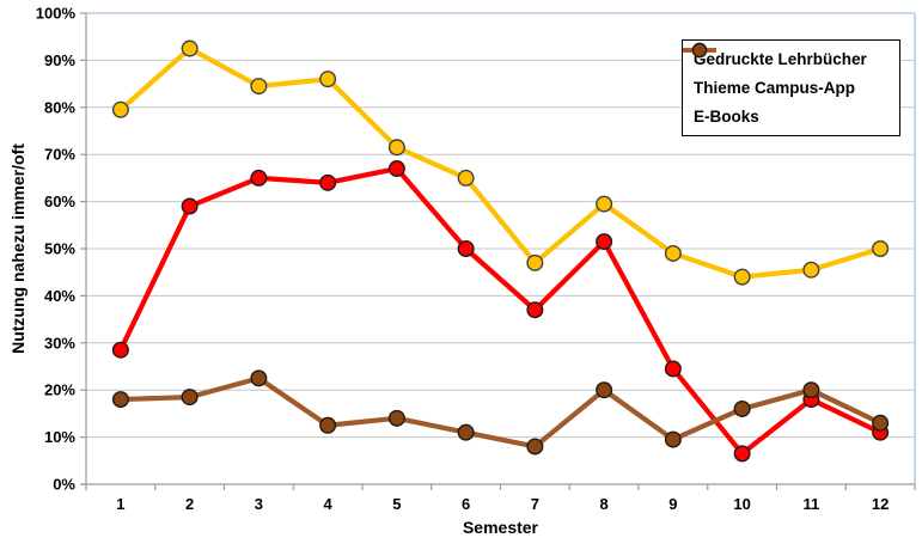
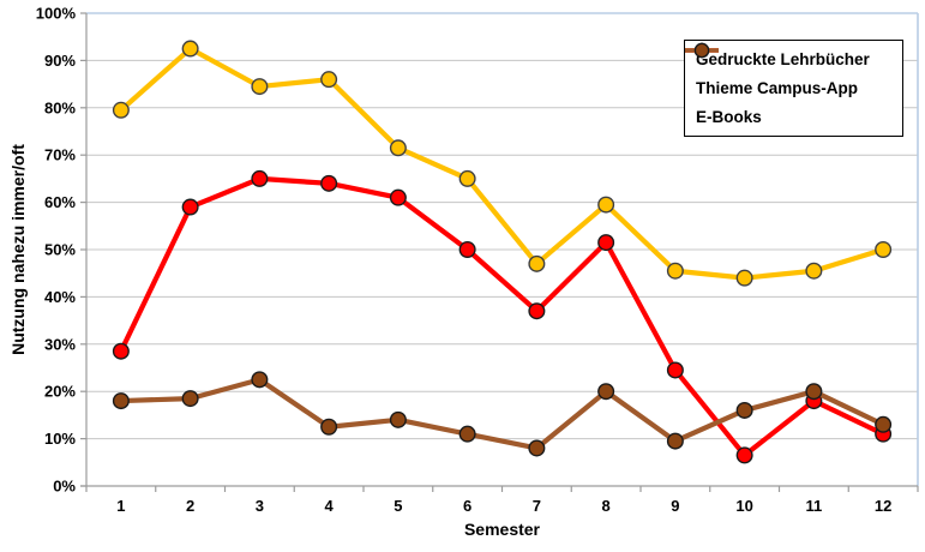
Thieme Campus-App/5: 67% -> 61%
Gedruckte Lehrbücher/9: 49% -> 46%
